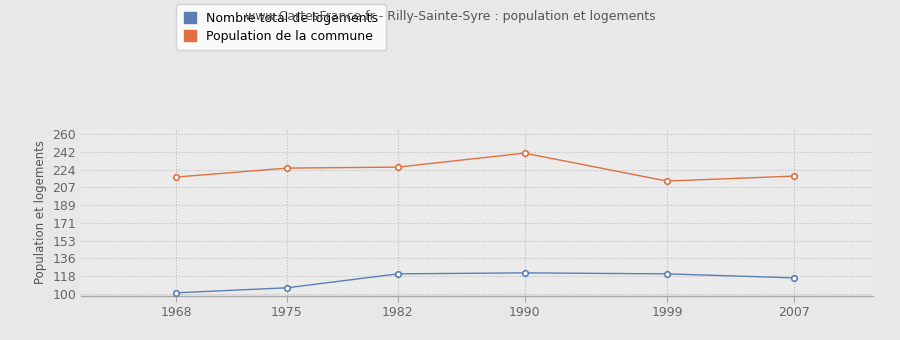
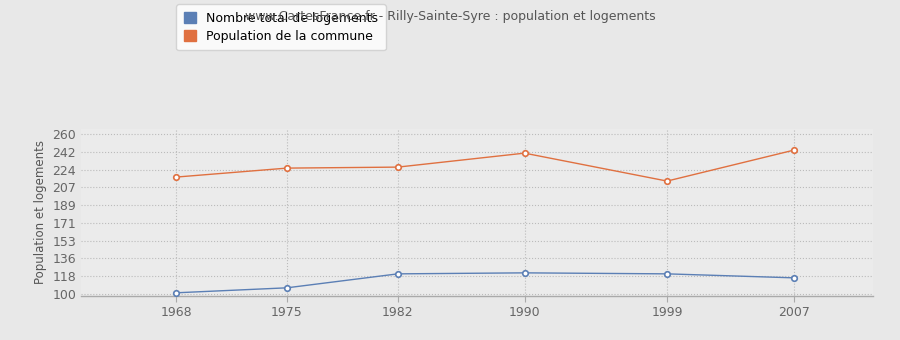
Population de la commune/2007: 218 -> 244
